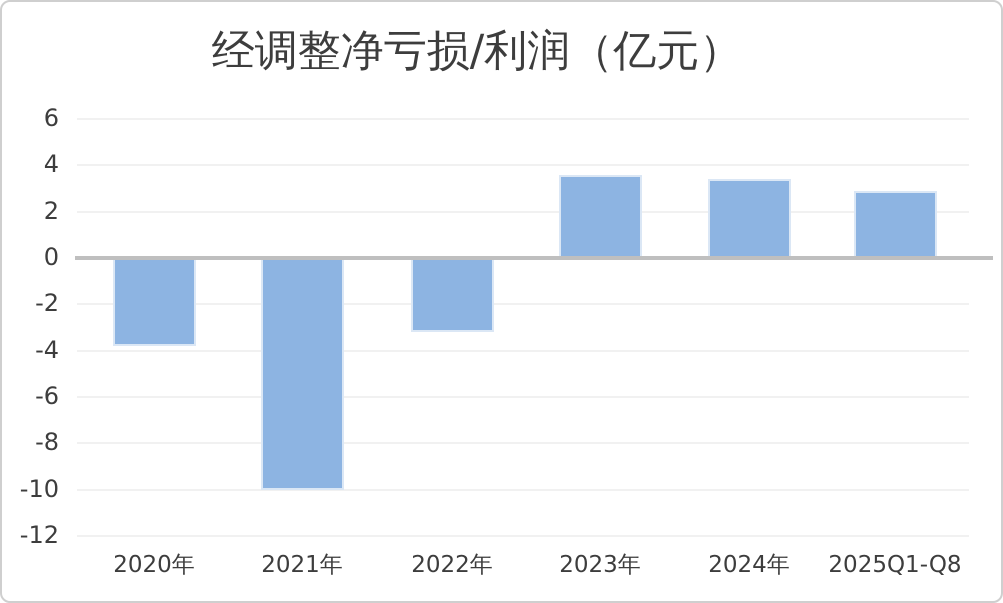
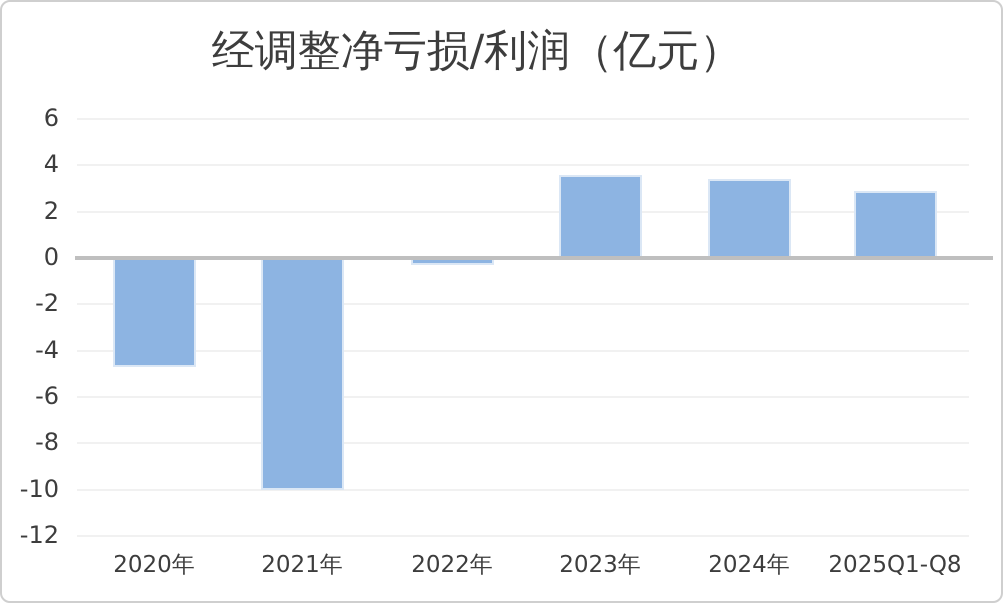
2020年: -3.8 -> -4.7
2022年: -3.2 -> -0.3
